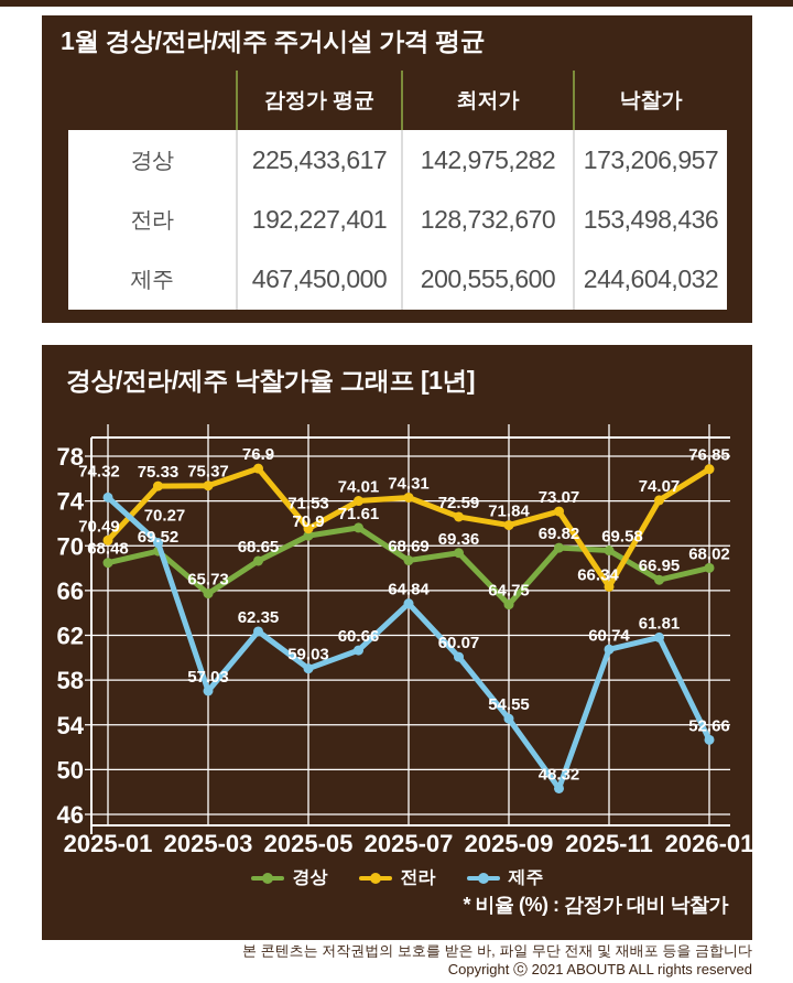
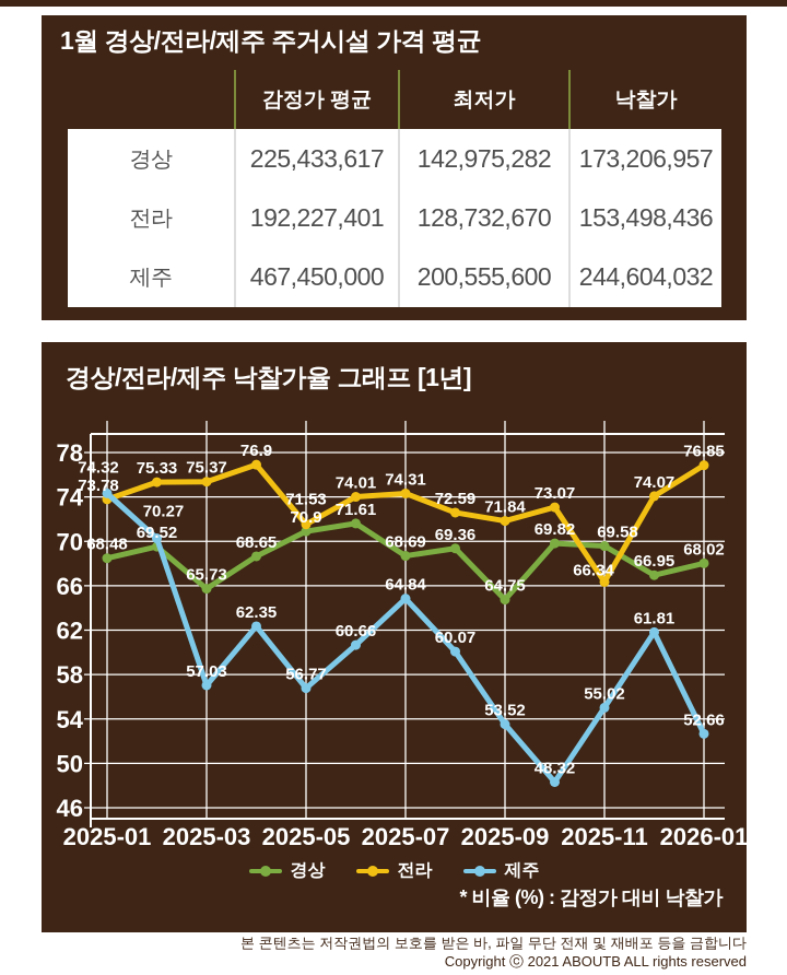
전라/2025-01: 70.49 -> 73.78
제주/2025-05: 59.03 -> 56.77
제주/2025-09: 54.55 -> 53.52
제주/2025-11: 60.74 -> 55.02
